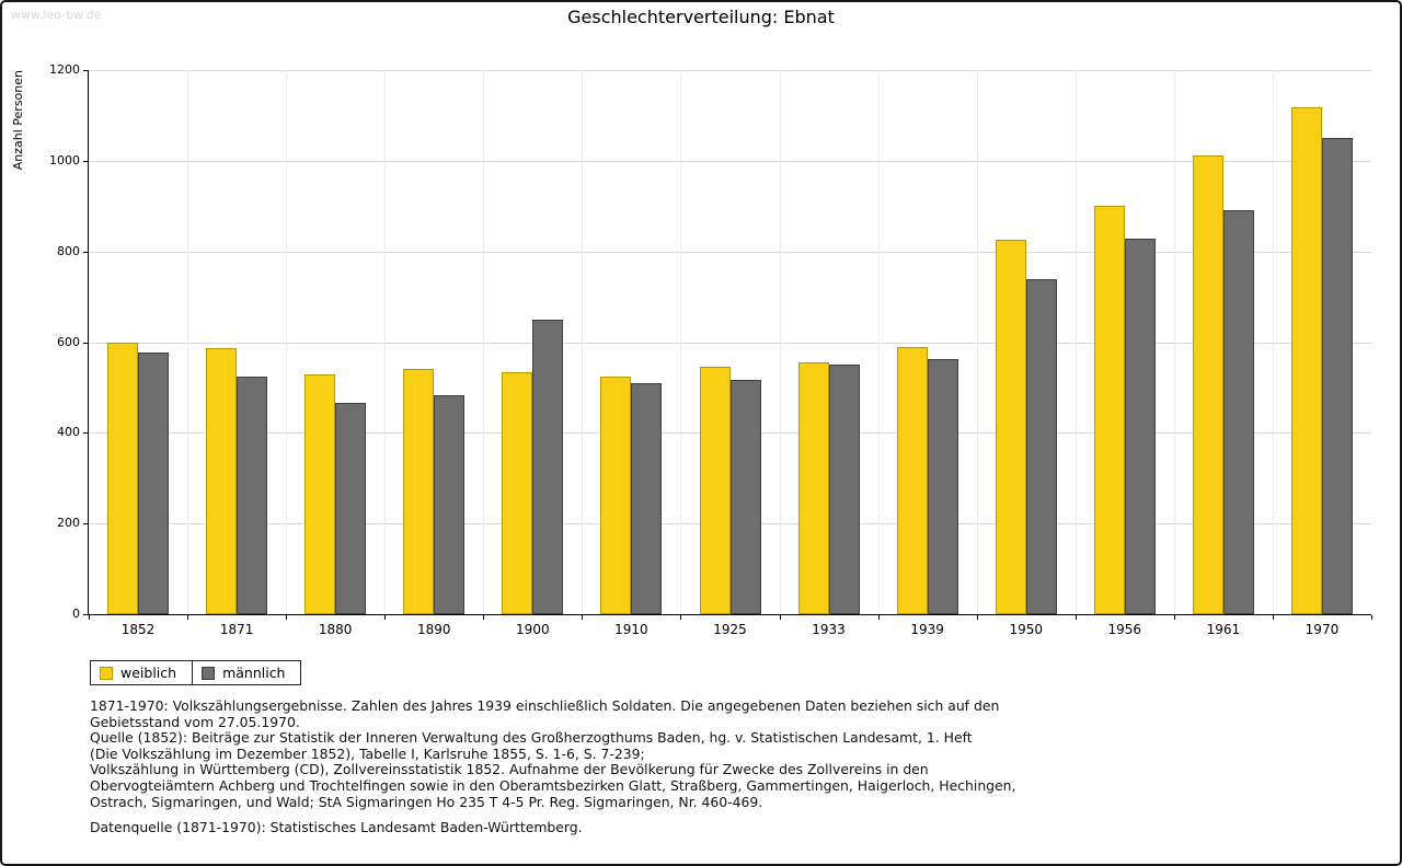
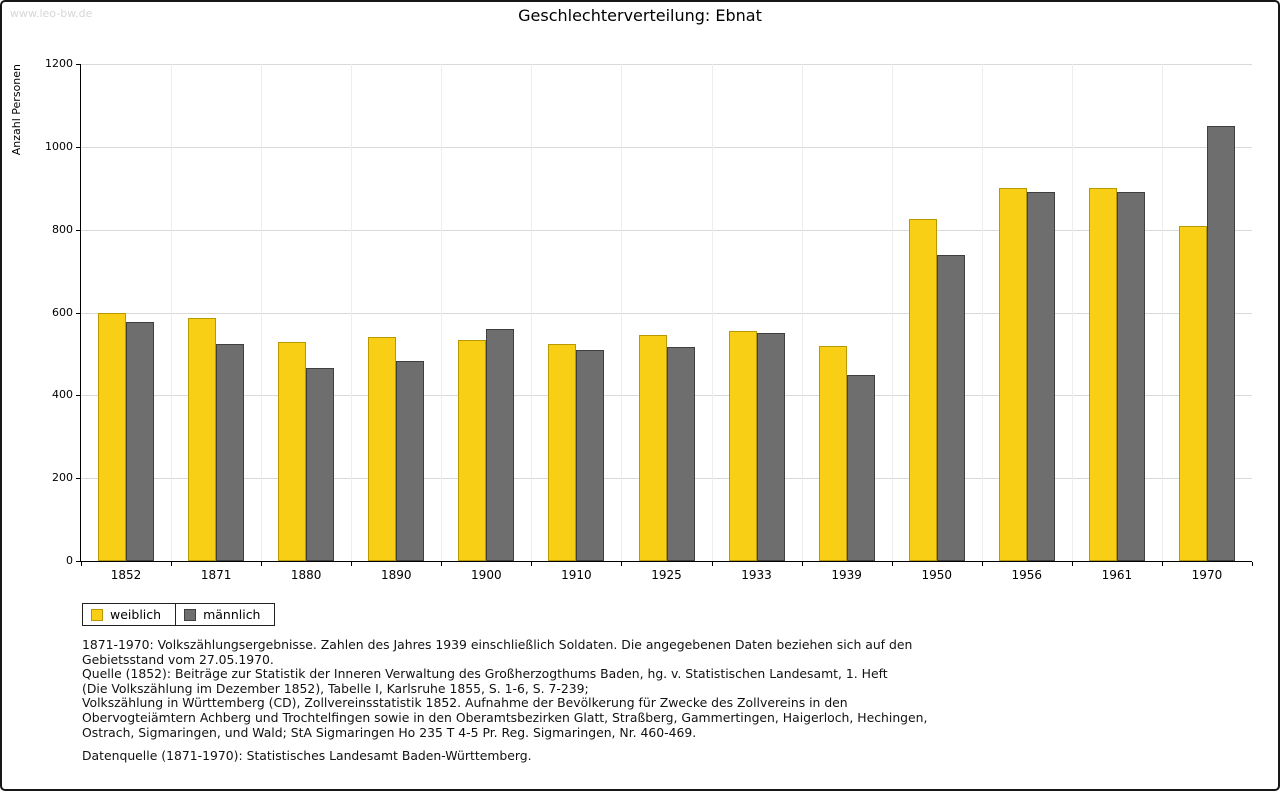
männlich/1900: 650 -> 560
weiblich/1939: 590 -> 520
männlich/1939: 560 -> 450
männlich/1956: 830 -> 890
weiblich/1961: 1010 -> 900
weiblich/1970: 1120 -> 810
